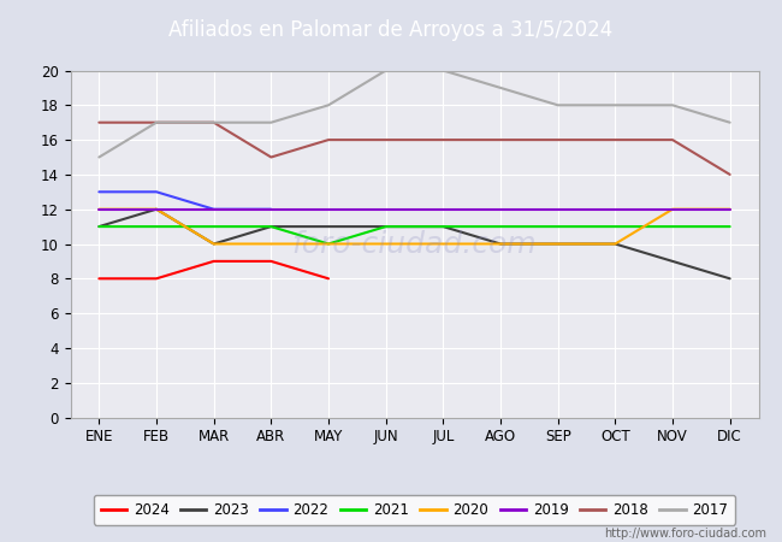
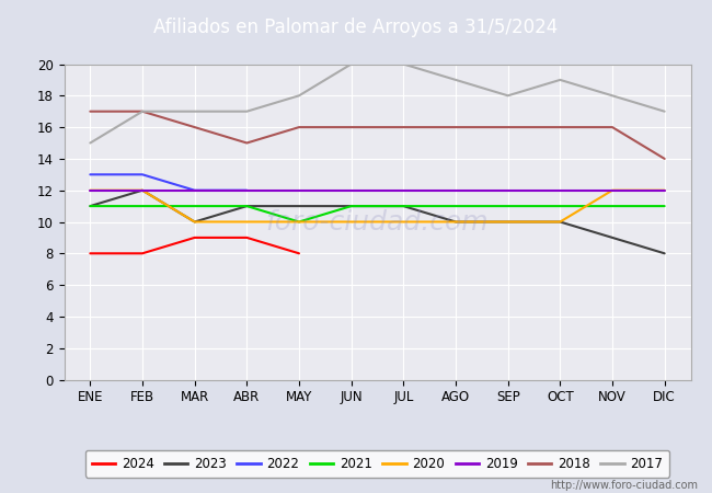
2018/MAR: 17 -> 16
2017/OCT: 18 -> 19
